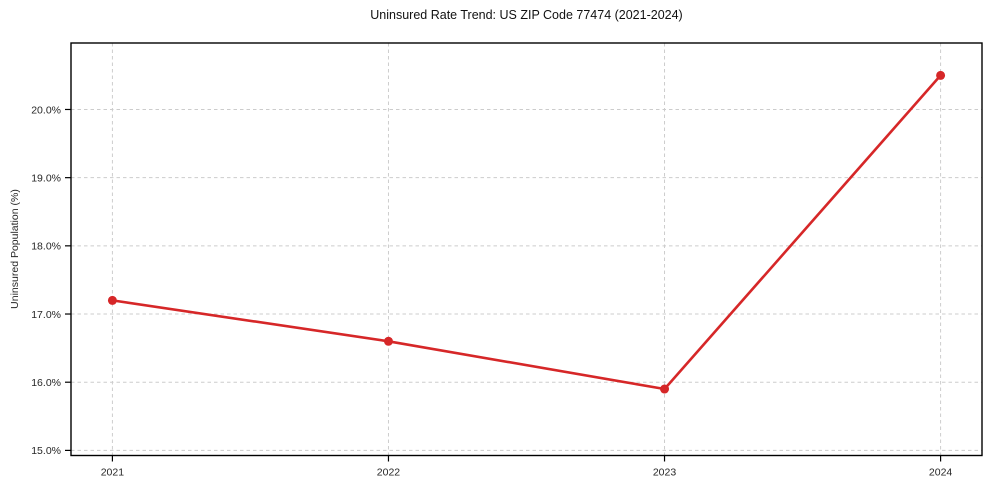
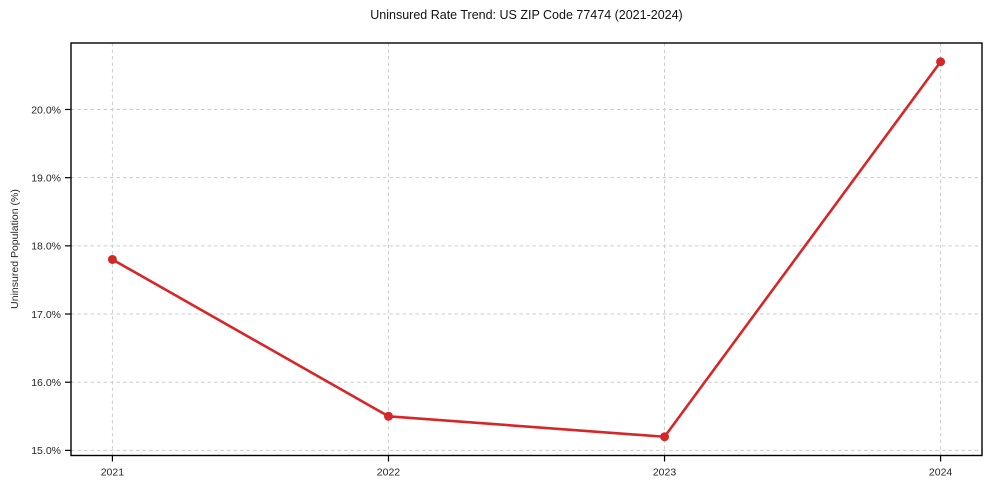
2021: 17.2% -> 17.8%
2022: 16.6% -> 15.5%
2023: 15.9% -> 15.2%
2024: 20.5% -> 20.7%
